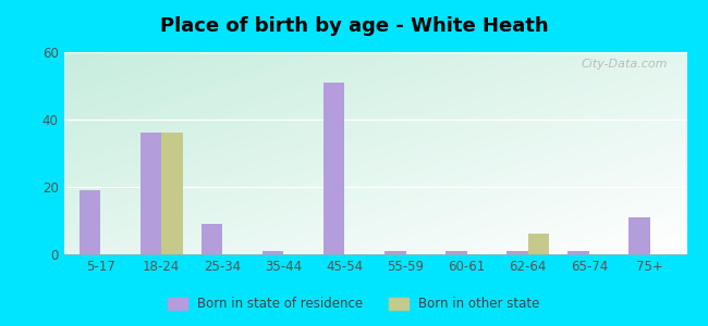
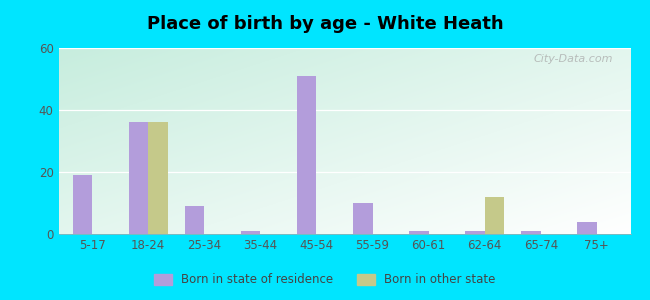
Born in state of residence/55-59: 1 -> 10
Born in other state/62-64: 6 -> 12
Born in state of residence/75+: 11 -> 4
